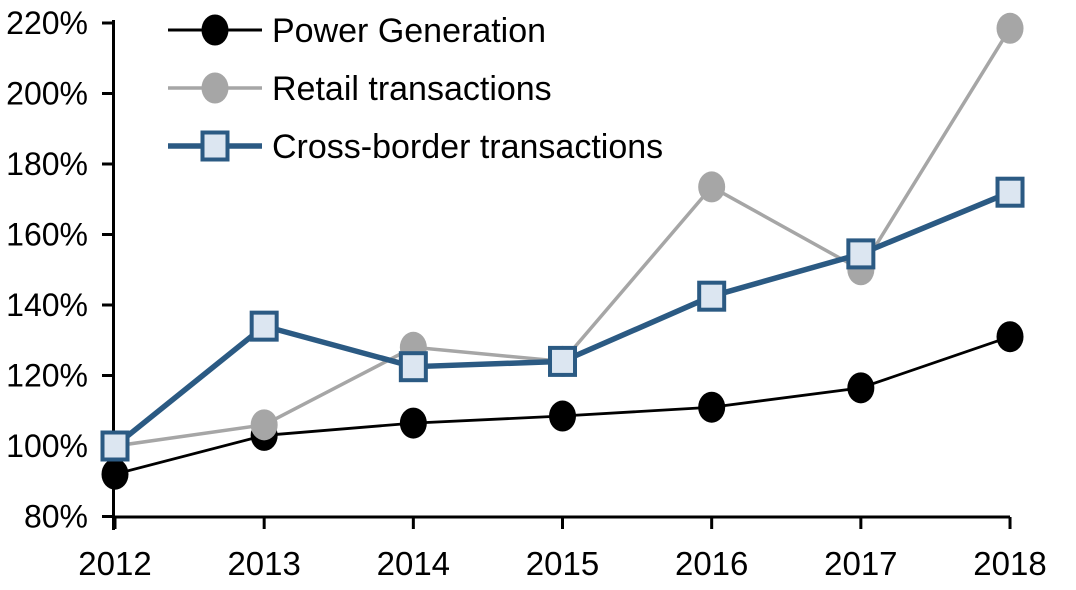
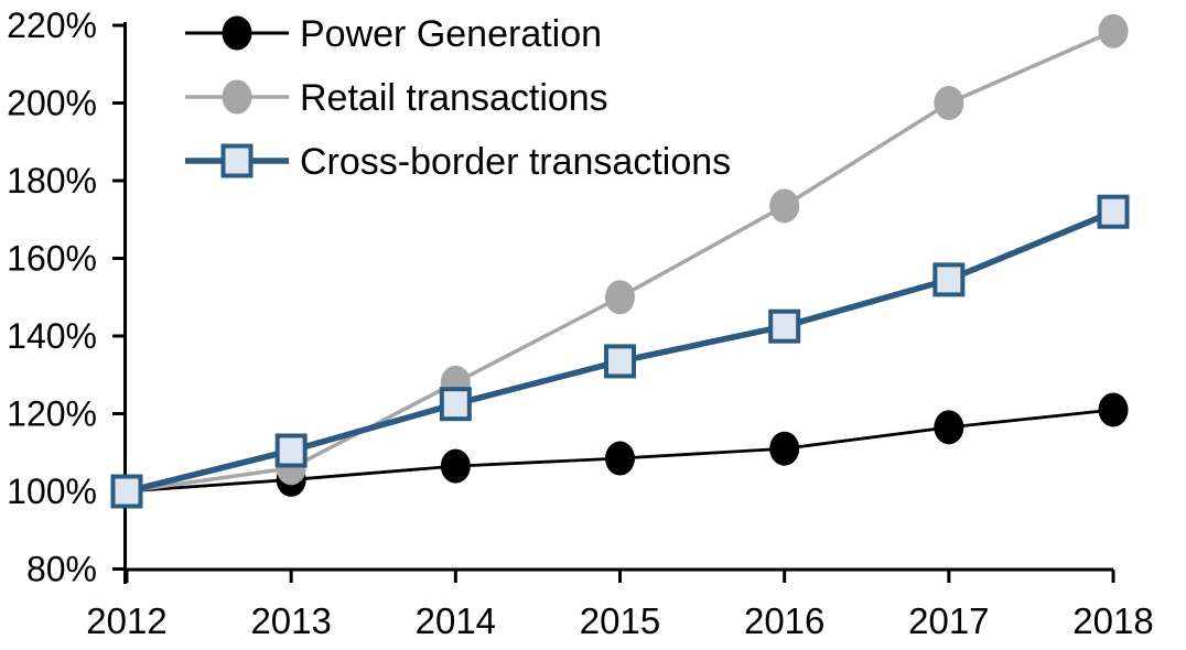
Power Generation/2012: 92% -> 100%
Cross-border transactions/2013: 134% -> 110%
Retail transactions/2015: 124% -> 150%
Cross-border transactions/2015: 124% -> 134%
Retail transactions/2017: 150% -> 200%
Power Generation/2018: 131% -> 121%
